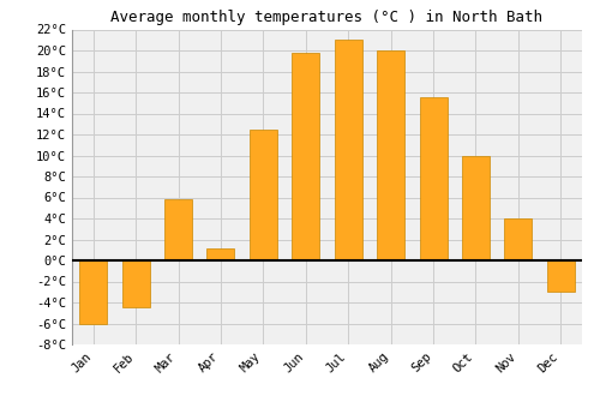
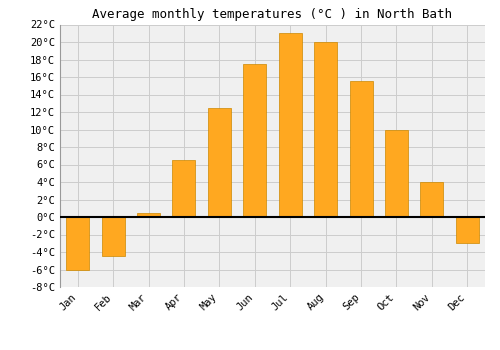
Mar: 5.8°C -> 0.5°C
Apr: 1.2°C -> 6.5°C
Jun: 19.8°C -> 17.5°C
